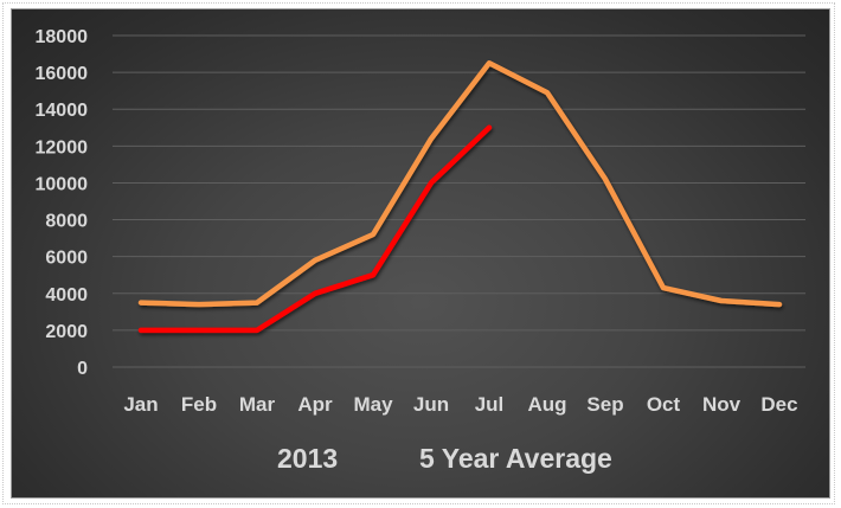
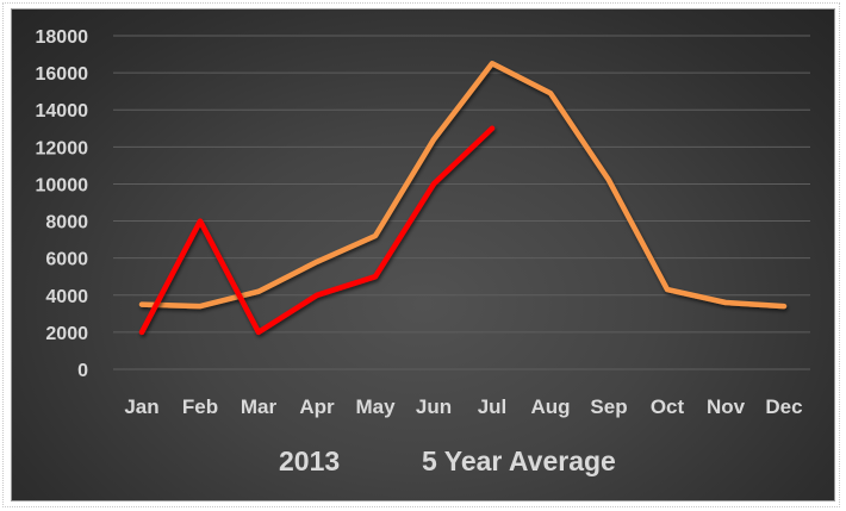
2013/Feb: 2000 -> 8000
5 Year Average/Mar: 3500 -> 4200
